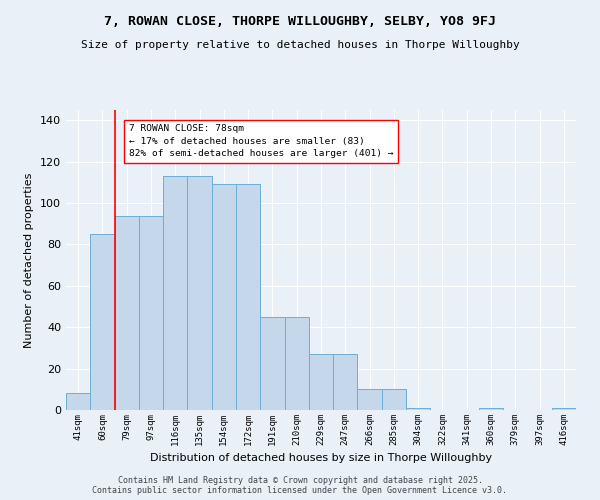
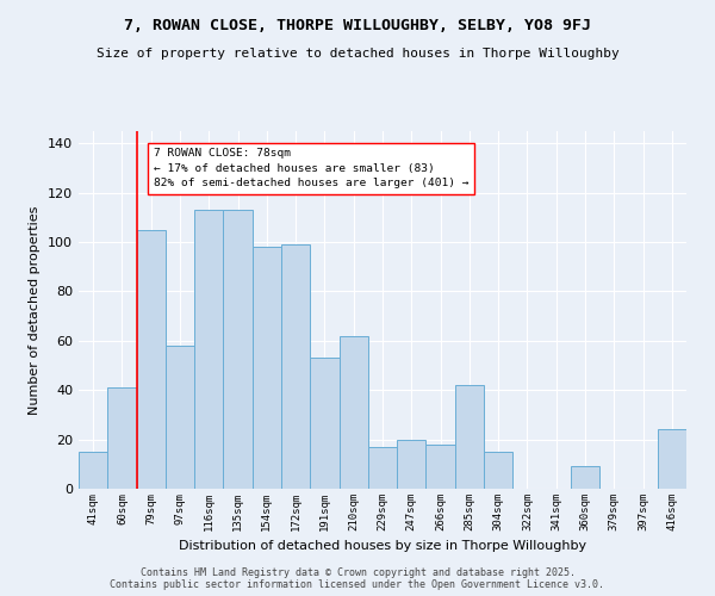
41sqm: 8 -> 15
60sqm: 85 -> 41
79sqm: 94 -> 105
97sqm: 94 -> 58
154sqm: 109 -> 98
172sqm: 109 -> 99
191sqm: 45 -> 53
210sqm: 45 -> 62
229sqm: 27 -> 17
247sqm: 27 -> 20
266sqm: 10 -> 18
285sqm: 10 -> 42
304sqm: 1 -> 15
360sqm: 1 -> 9
416sqm: 1 -> 24
